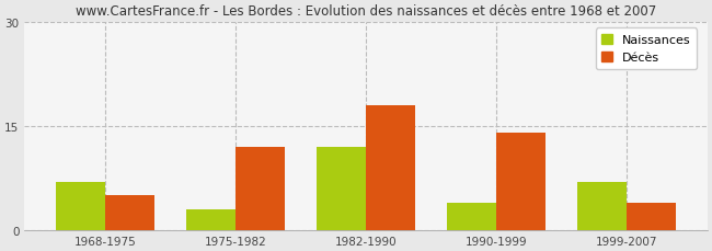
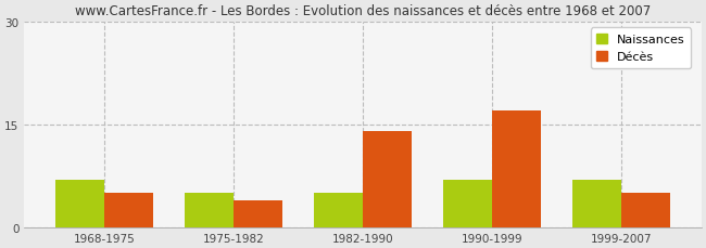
Naissances/1975-1982: 3 -> 5
Décès/1975-1982: 12 -> 4
Naissances/1982-1990: 12 -> 5
Décès/1982-1990: 18 -> 14
Naissances/1990-1999: 4 -> 7
Décès/1990-1999: 14 -> 17
Décès/1999-2007: 4 -> 5
